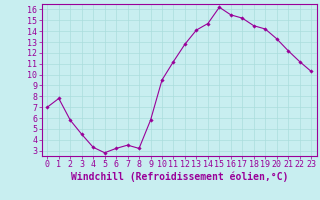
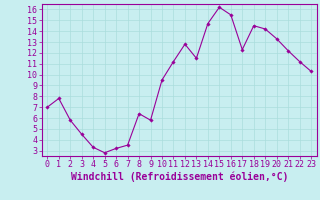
8: 3.2 -> 6.4
13: 14.1 -> 11.5
17: 15.2 -> 12.3
